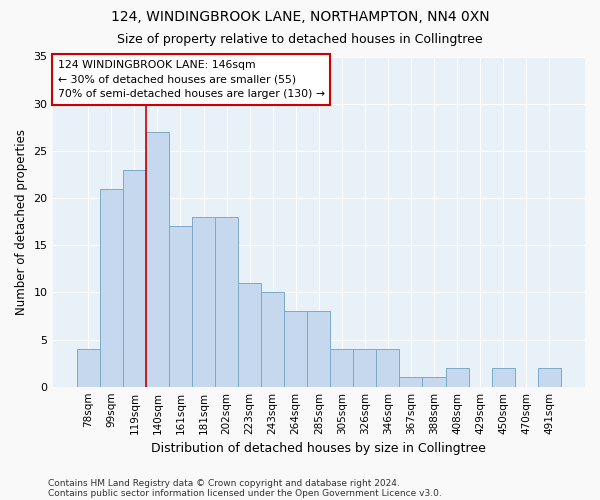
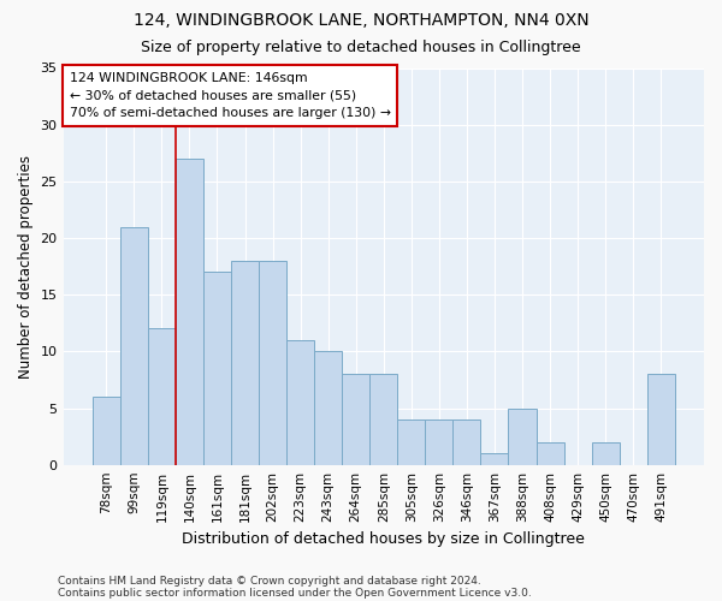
78sqm: 4 -> 6
119sqm: 23 -> 12
388sqm: 1 -> 5
491sqm: 2 -> 8
